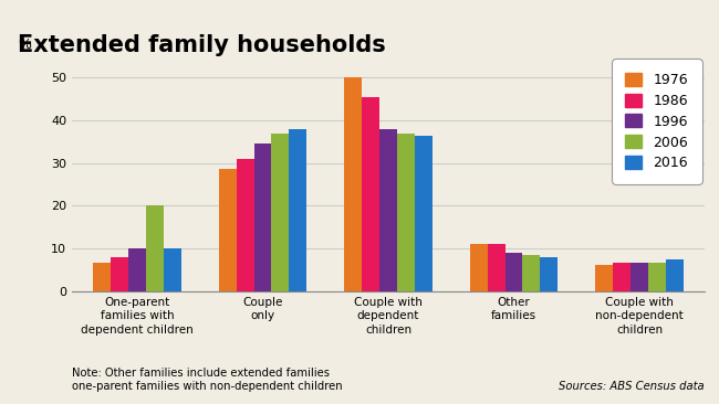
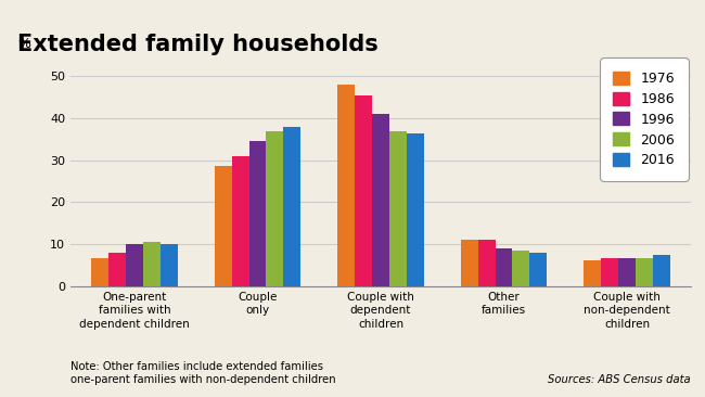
2006/One-parent families with dependent children: 20.0 -> 10.5
1976/Couple with dependent children: 50.0 -> 48.0
1996/Couple with dependent children: 38.0 -> 41.0
